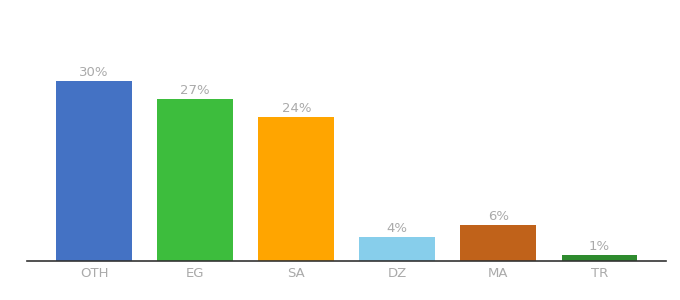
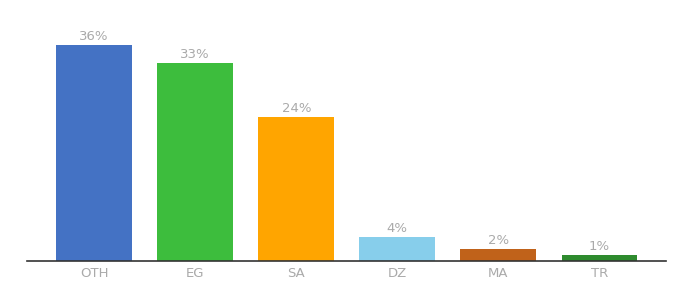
OTH: 30% -> 36%
EG: 27% -> 33%
MA: 6% -> 2%
